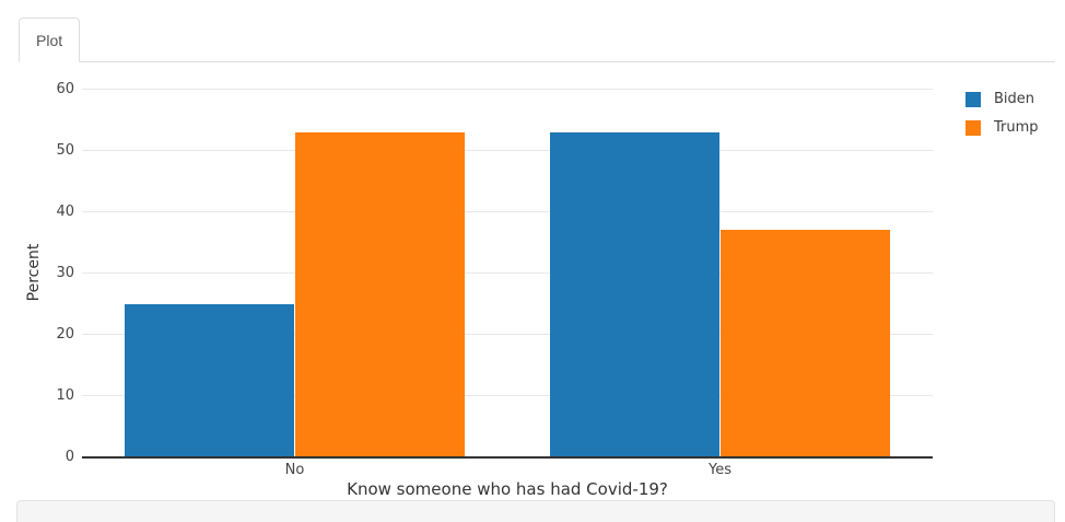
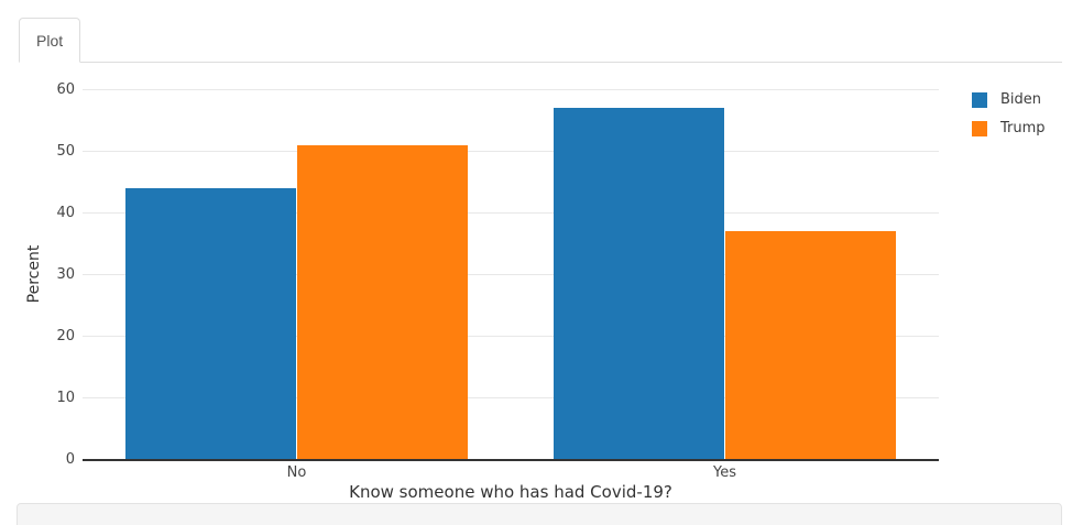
Biden/No: 25 -> 44
Trump/No: 53 -> 51
Biden/Yes: 53 -> 57
